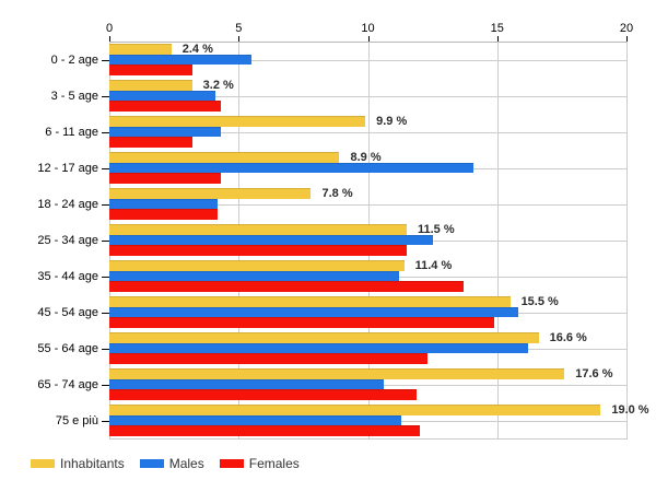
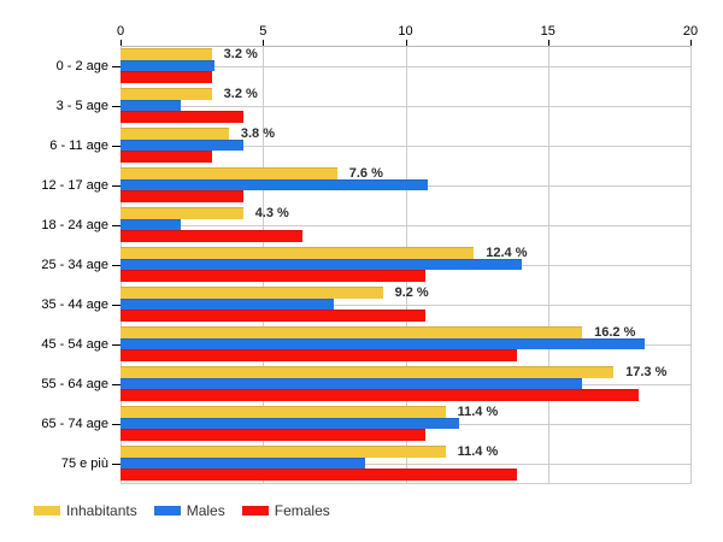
Inhabitants/0 - 2 age: 2.4 -> 3.2
Males/0 - 2 age: 5.5 -> 3.3
Males/3 - 5 age: 4.1 -> 2.1
Inhabitants/6 - 11 age: 9.9 -> 3.8
Inhabitants/12 - 17 age: 8.9 -> 7.6
Males/12 - 17 age: 14.1 -> 10.8
Inhabitants/18 - 24 age: 7.8 -> 4.3
Males/18 - 24 age: 4.2 -> 2.1
Females/18 - 24 age: 4.2 -> 6.4
Inhabitants/25 - 34 age: 11.5 -> 12.4
Males/25 - 34 age: 12.5 -> 14.1
Females/25 - 34 age: 11.5 -> 10.7
Inhabitants/35 - 44 age: 11.4 -> 9.2
Males/35 - 44 age: 11.2 -> 7.5
Females/35 - 44 age: 13.7 -> 10.7
Inhabitants/45 - 54 age: 15.5 -> 16.2
Males/45 - 54 age: 15.8 -> 18.4
Females/45 - 54 age: 14.9 -> 13.9
Inhabitants/55 - 64 age: 16.6 -> 17.3
Females/55 - 64 age: 12.3 -> 18.2
Inhabitants/65 - 74 age: 17.6 -> 11.4
Males/65 - 74 age: 10.6 -> 11.9
Females/65 - 74 age: 11.9 -> 10.7
Inhabitants/75 e più: 19.0 -> 11.4
Males/75 e più: 11.3 -> 8.6
Females/75 e più: 12.0 -> 13.9
